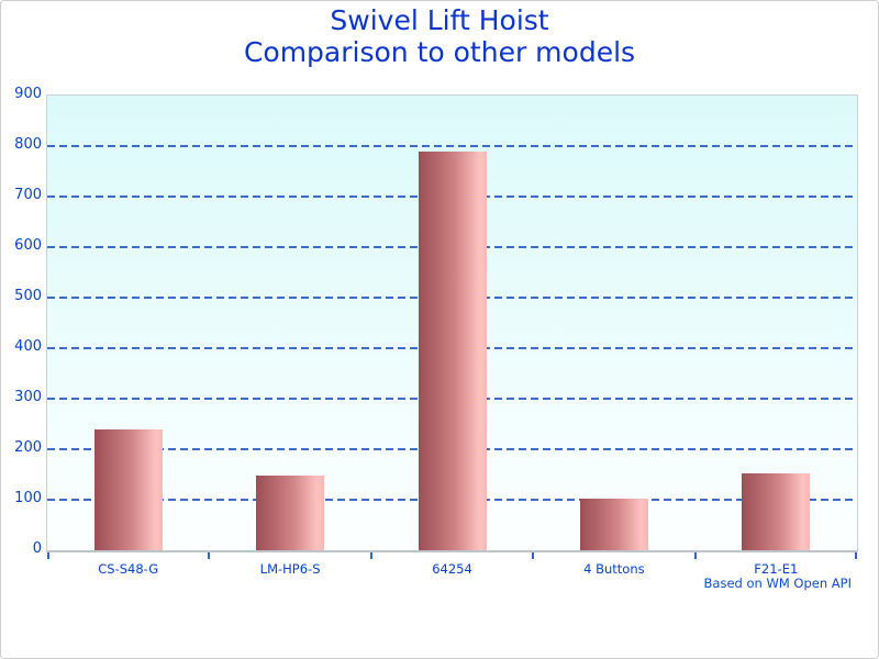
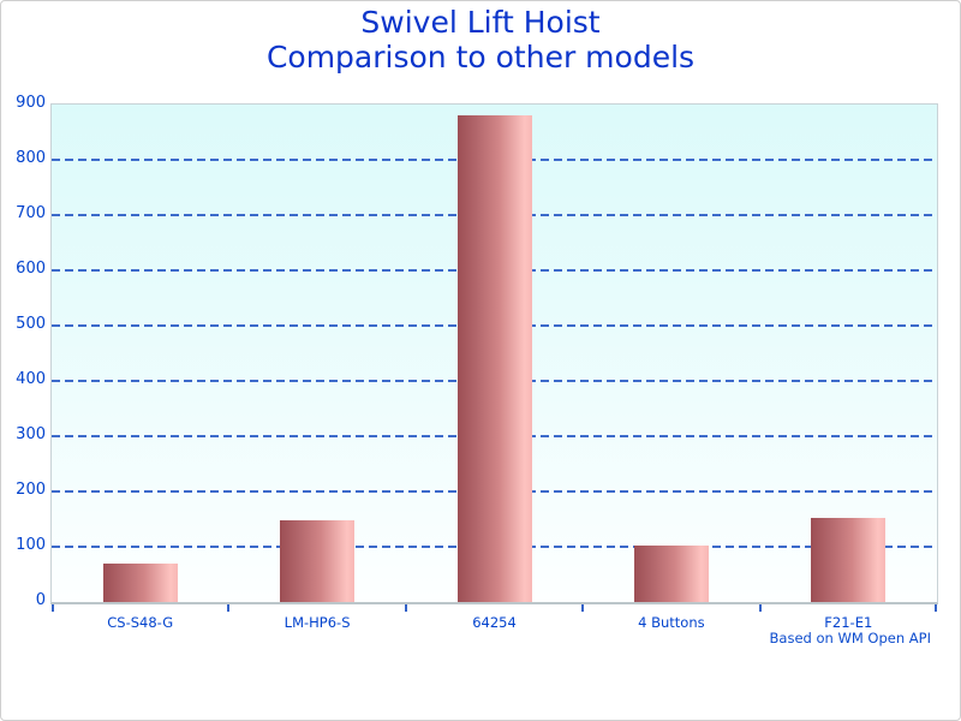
CS-S48-G: 240 -> 70
64254: 790 -> 880
